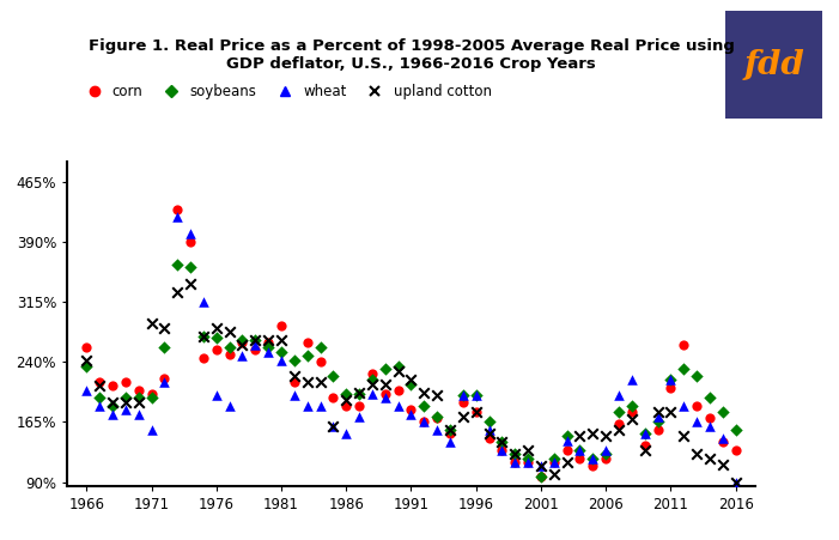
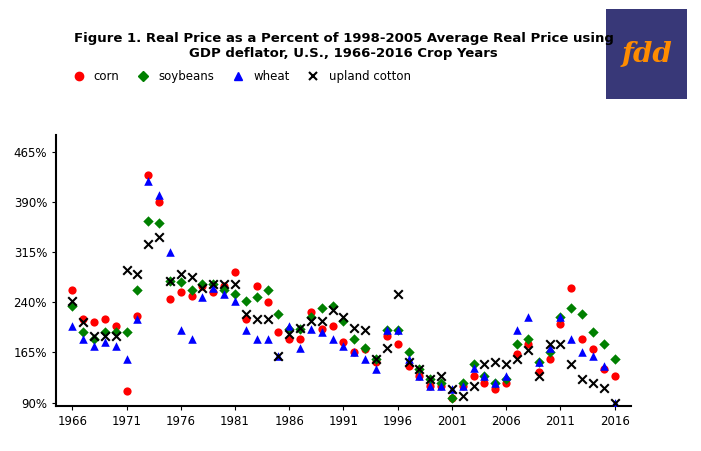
corn/1971: 200% -> 108%
wheat/1986: 150% -> 204%
upland cotton/1996: 178% -> 252%
